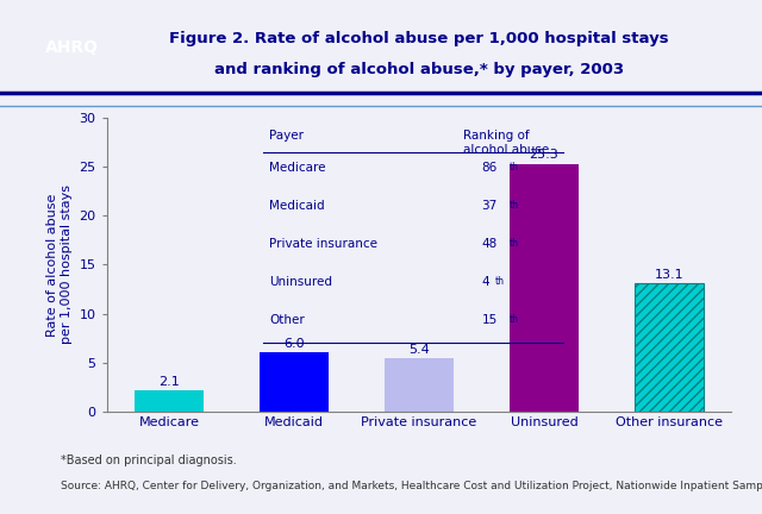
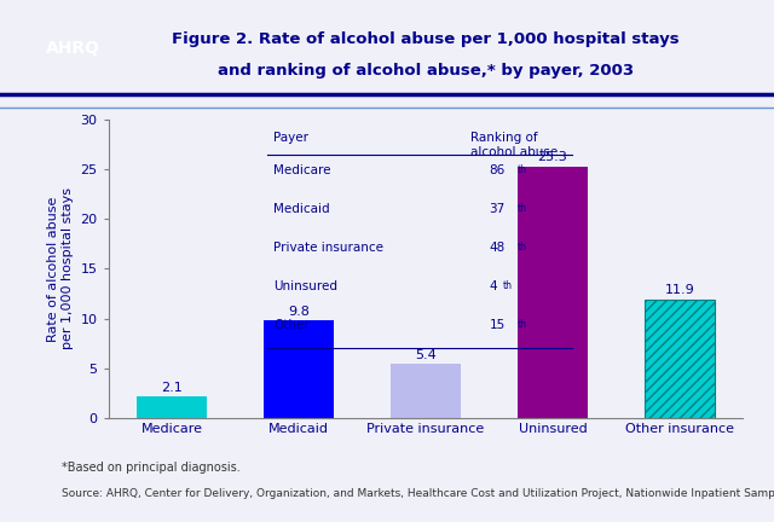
Medicaid: 6.0 -> 9.8
Other insurance: 13.1 -> 11.9
